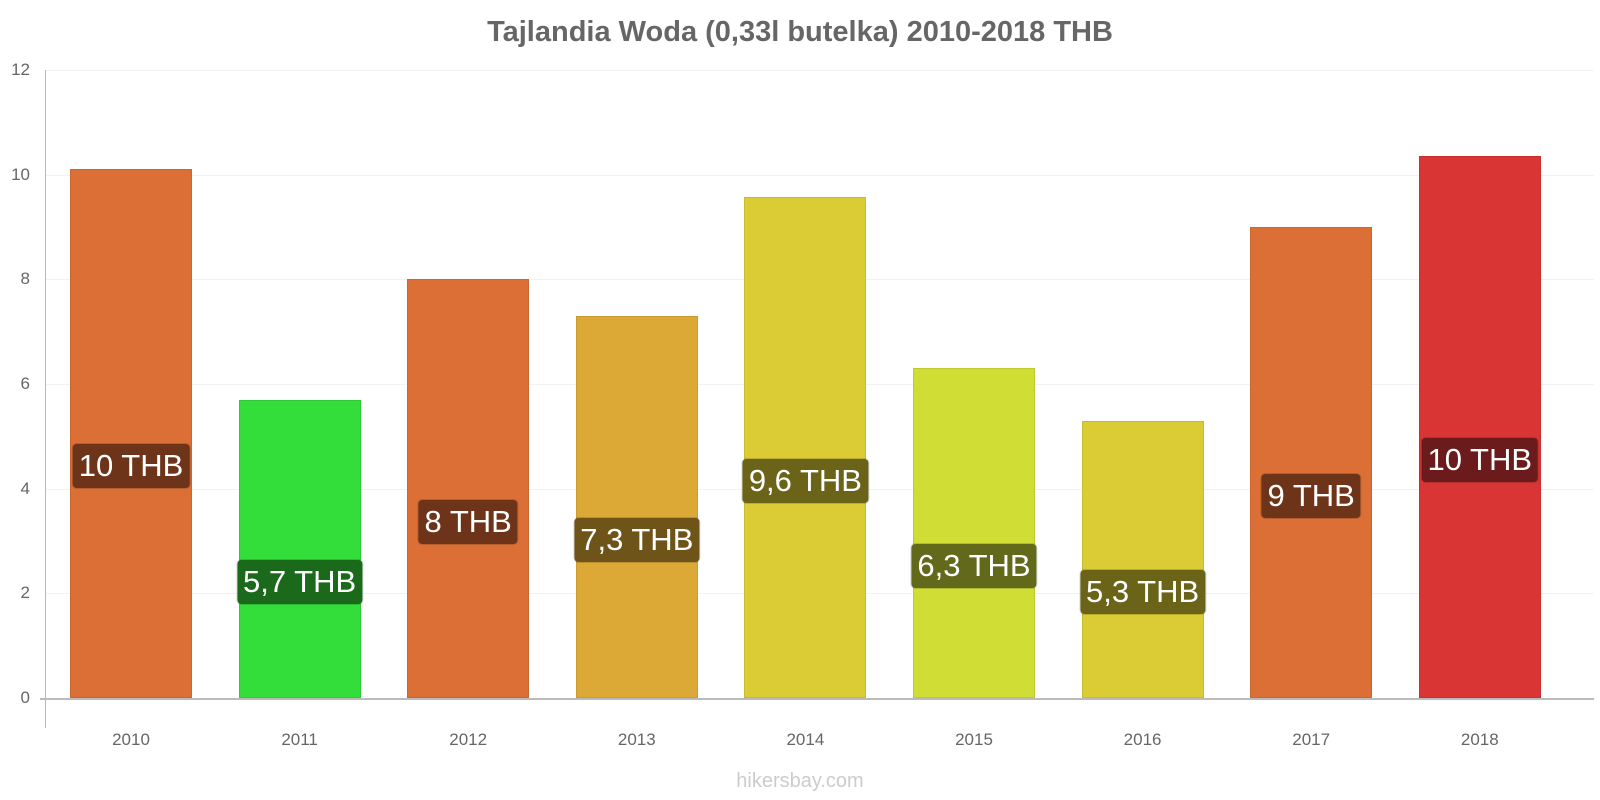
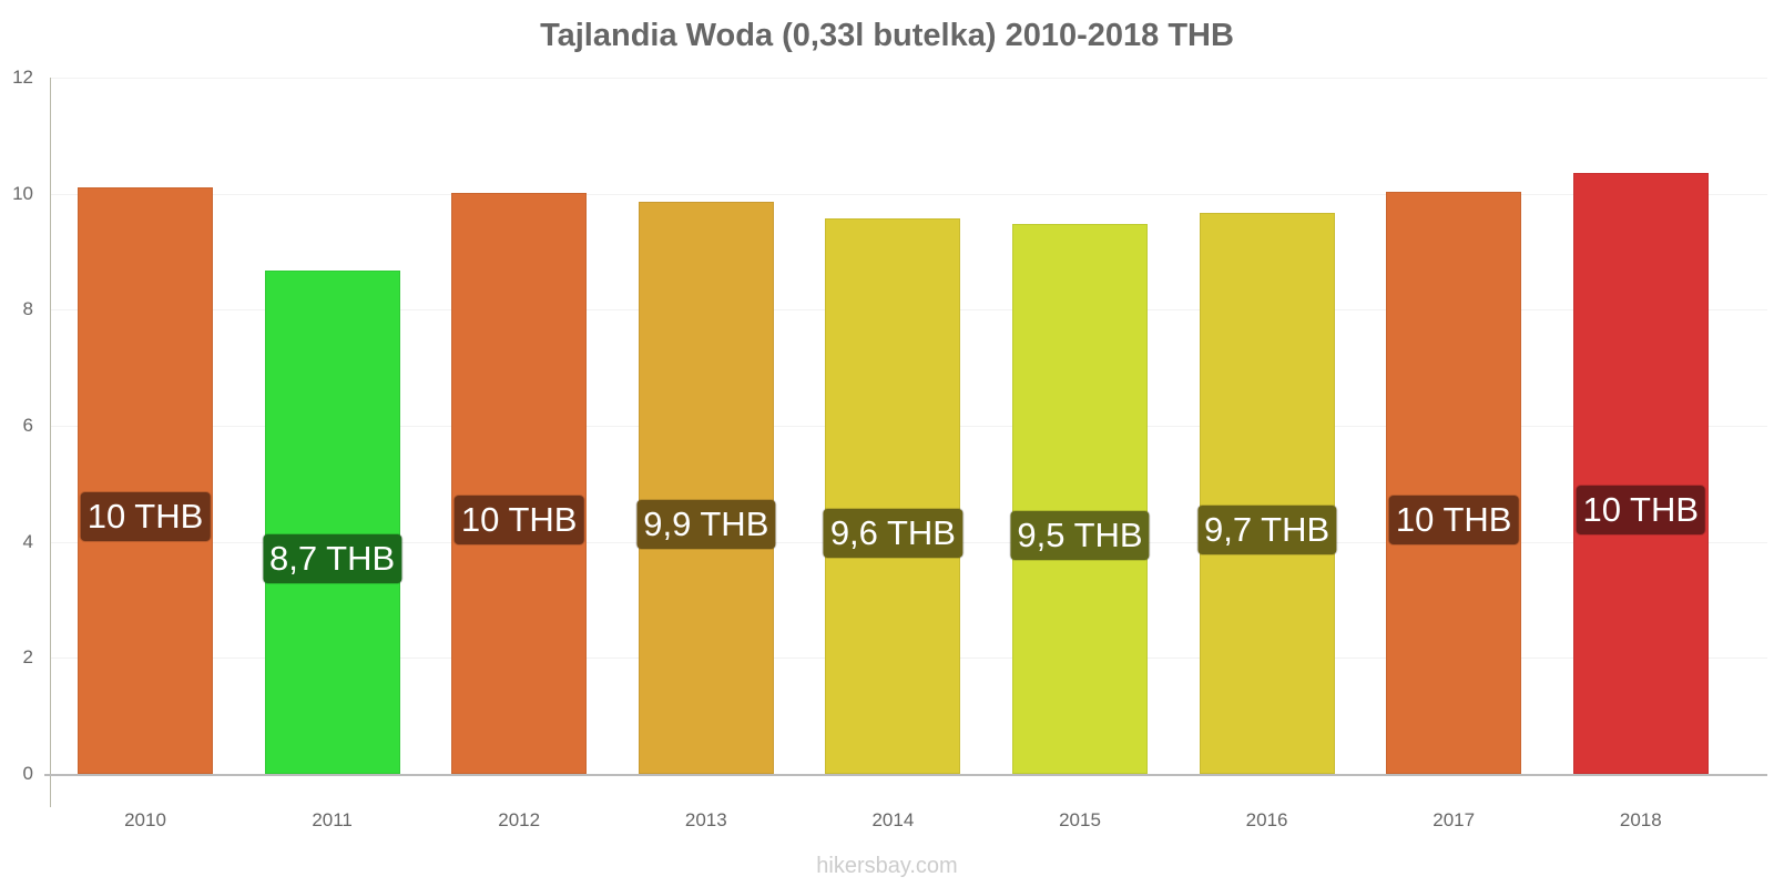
2011: 5,7 -> 8,7
2012: 8 -> 10
2013: 7,3 -> 9,9
2015: 6,3 -> 9,5
2016: 5,3 -> 9,7
2017: 9 -> 10
